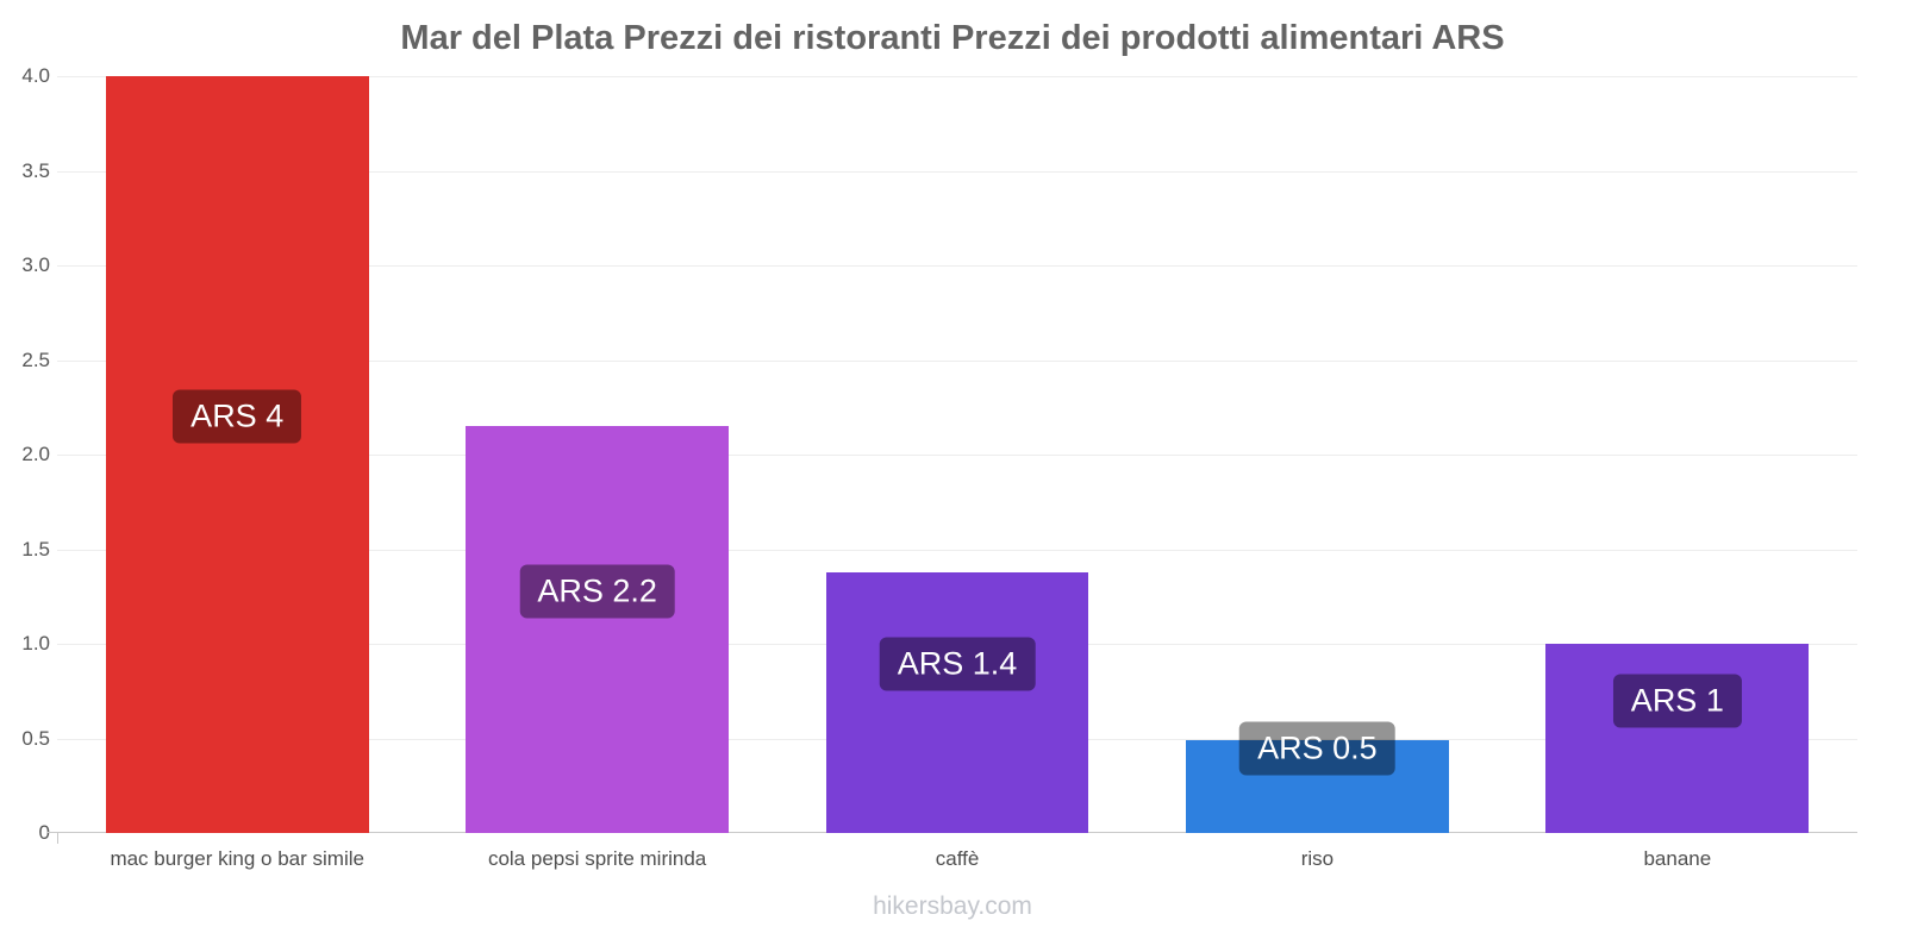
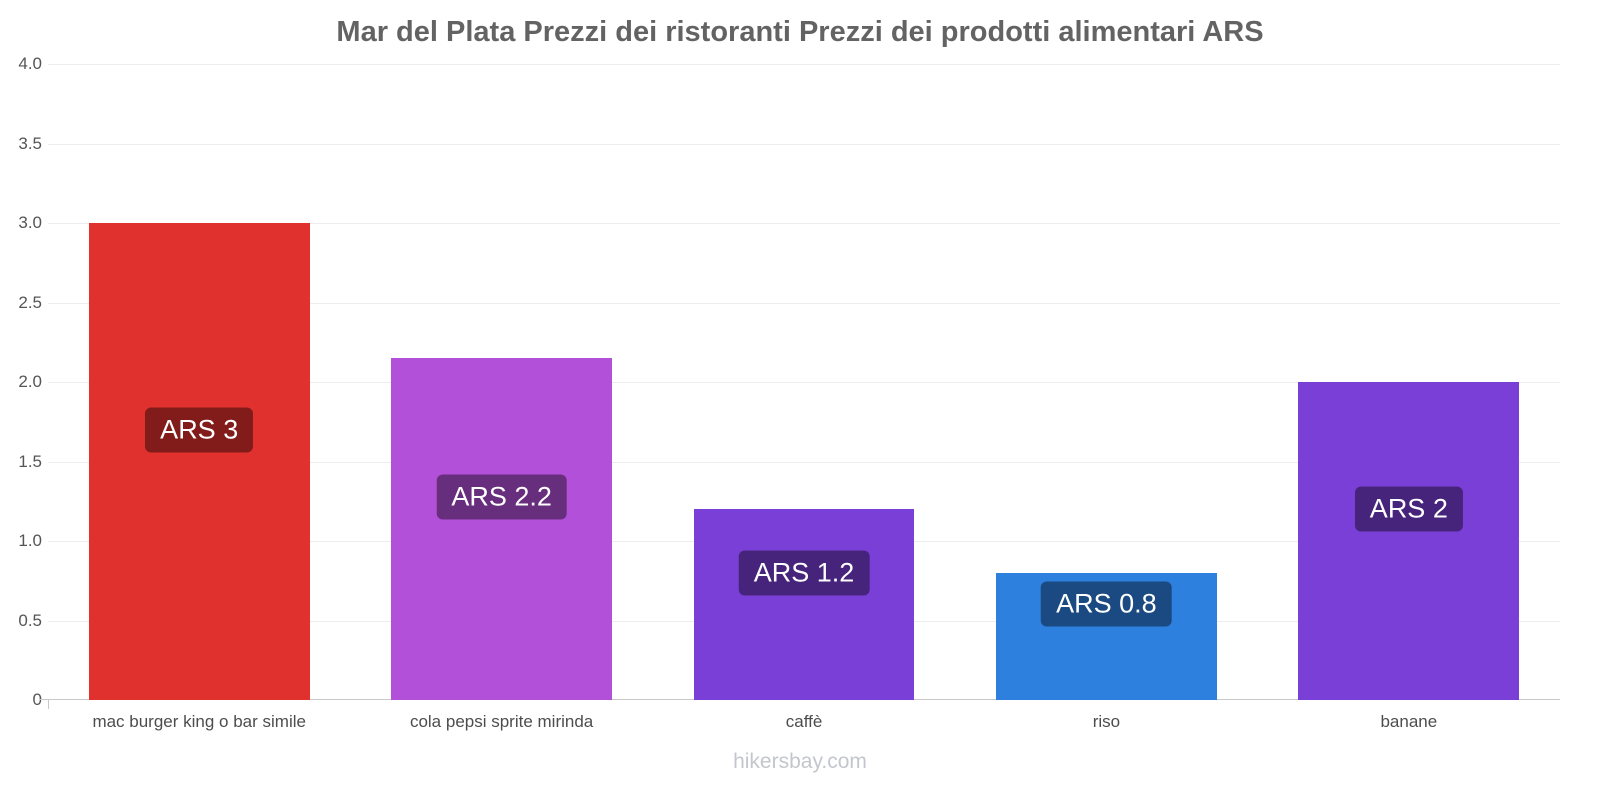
mac burger king o bar simile: 4 -> 3
caffè: 1.4 -> 1.2
riso: 0.5 -> 0.8
banane: 1 -> 2
